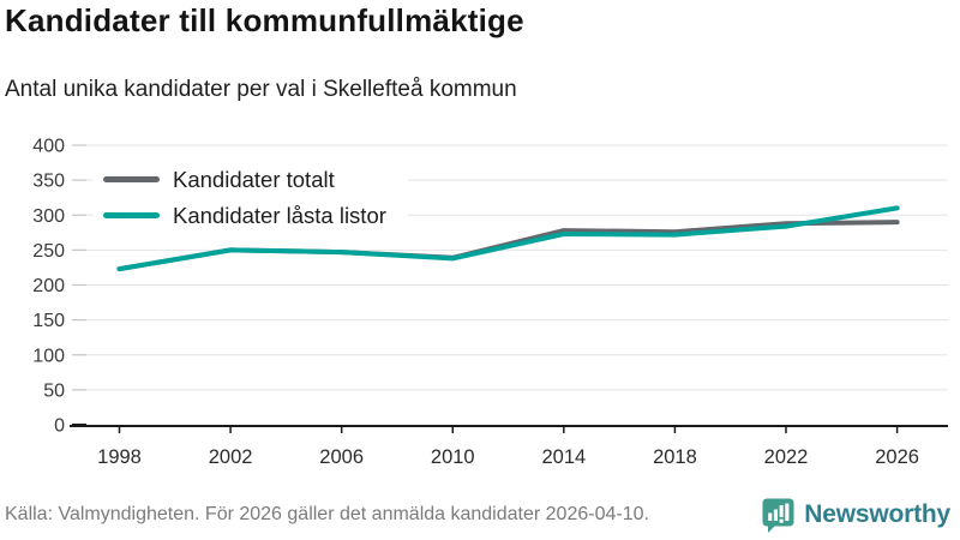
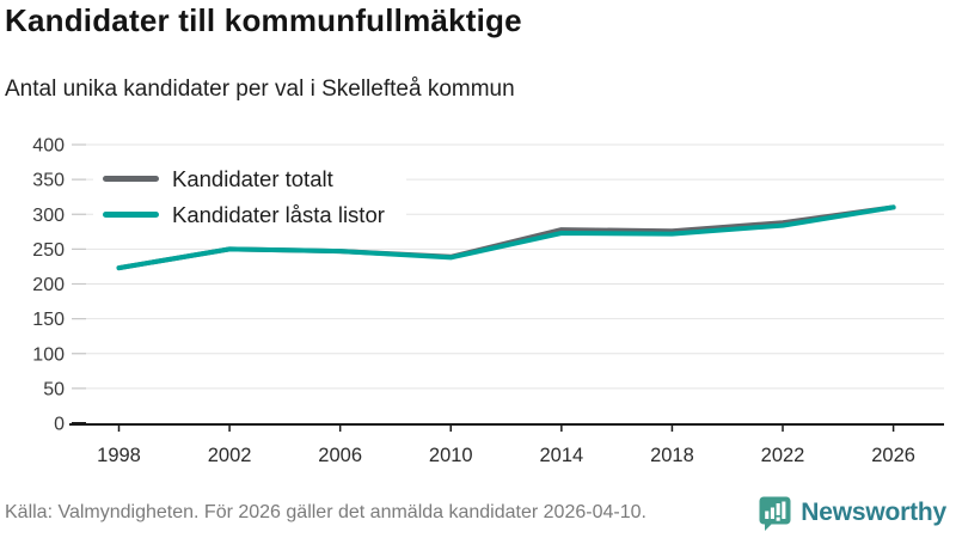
Kandidater totalt/2026: 290 -> 310
